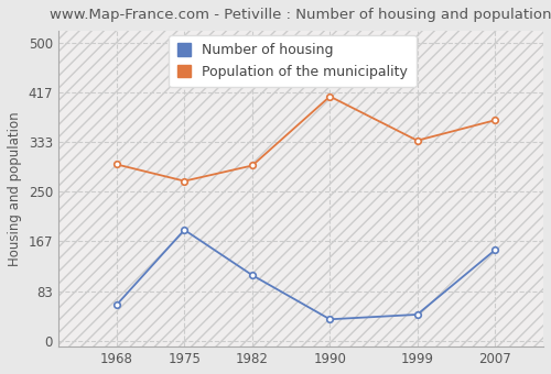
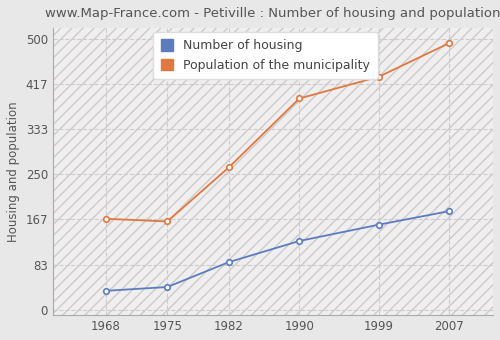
Number of housing/1968: 60 -> 35
Population of the municipality/1968: 296 -> 168
Number of housing/1975: 186 -> 42
Population of the municipality/1975: 268 -> 163
Number of housing/1982: 110 -> 88
Population of the municipality/1982: 294 -> 263
Number of housing/1990: 36 -> 127
Population of the municipality/1990: 410 -> 390
Number of housing/1999: 44 -> 157
Population of the municipality/1999: 336 -> 430
Number of housing/2007: 152 -> 182
Population of the municipality/2007: 370 -> 492
